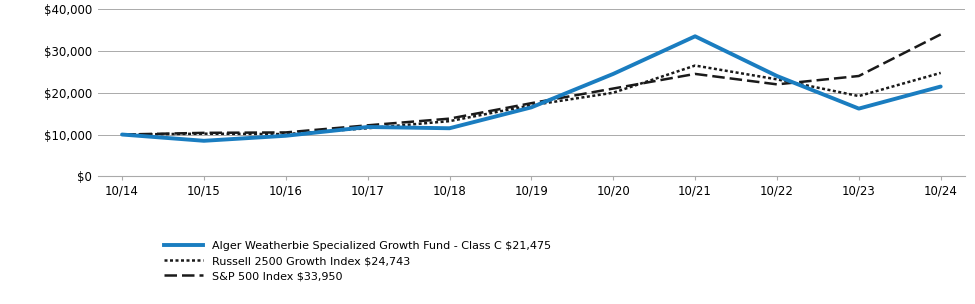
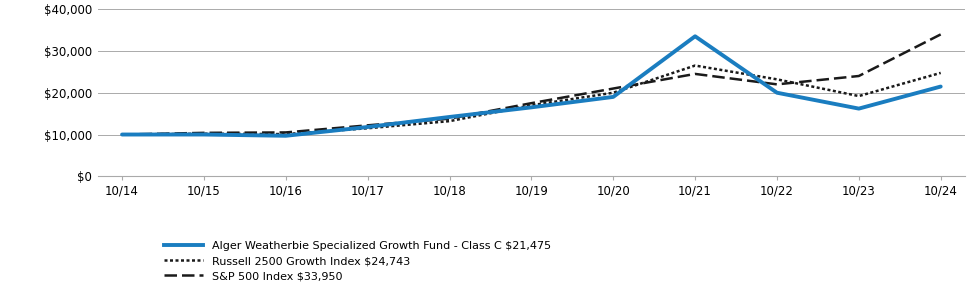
Alger Weatherbie Specialized Growth Fund - Class C $21,475/10/15: $8,500 -> $10,000
Alger Weatherbie Specialized Growth Fund - Class C $21,475/10/18: $11,500 -> $14,200
Alger Weatherbie Specialized Growth Fund - Class C $21,475/10/20: $24,500 -> $19,000
Alger Weatherbie Specialized Growth Fund - Class C $21,475/10/22: $24,000 -> $20,000
